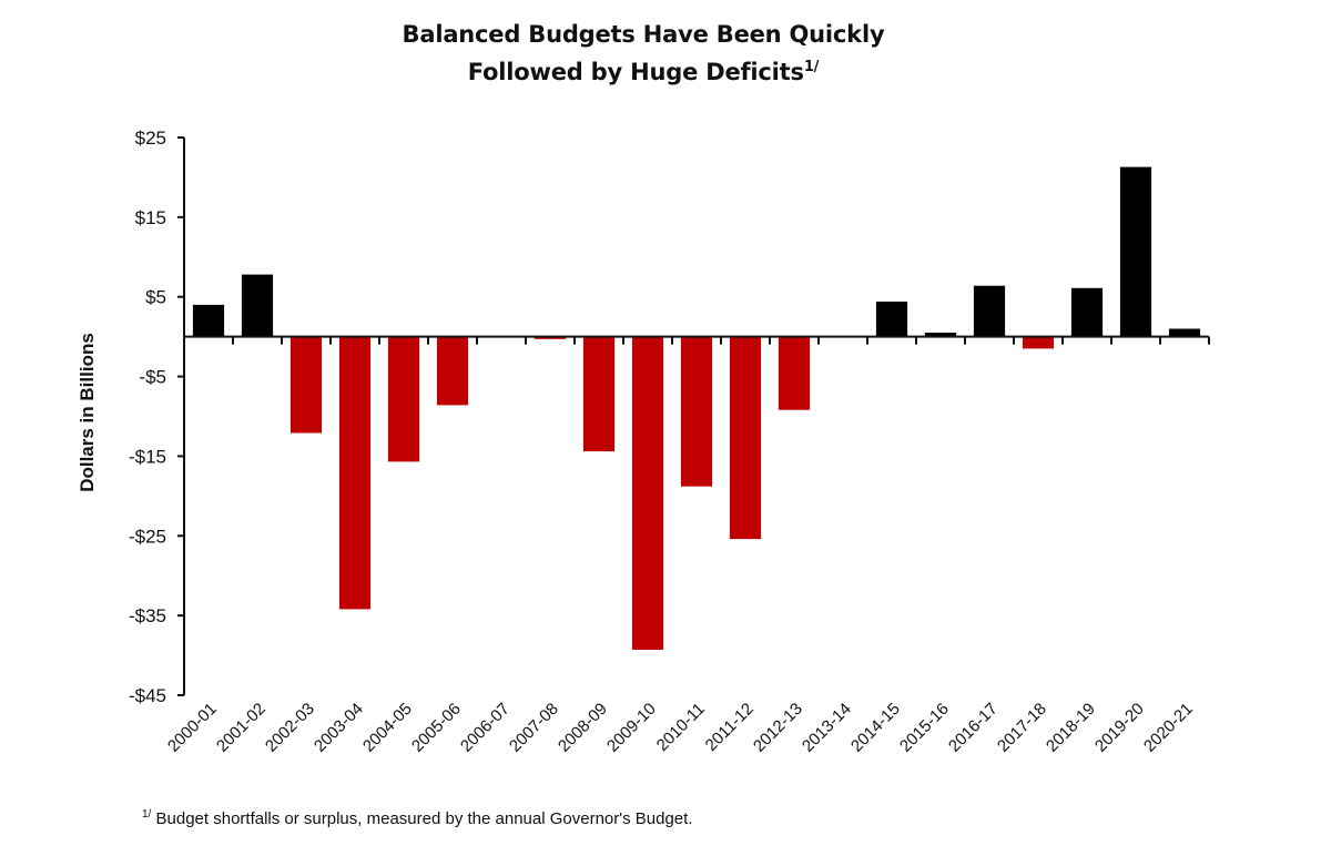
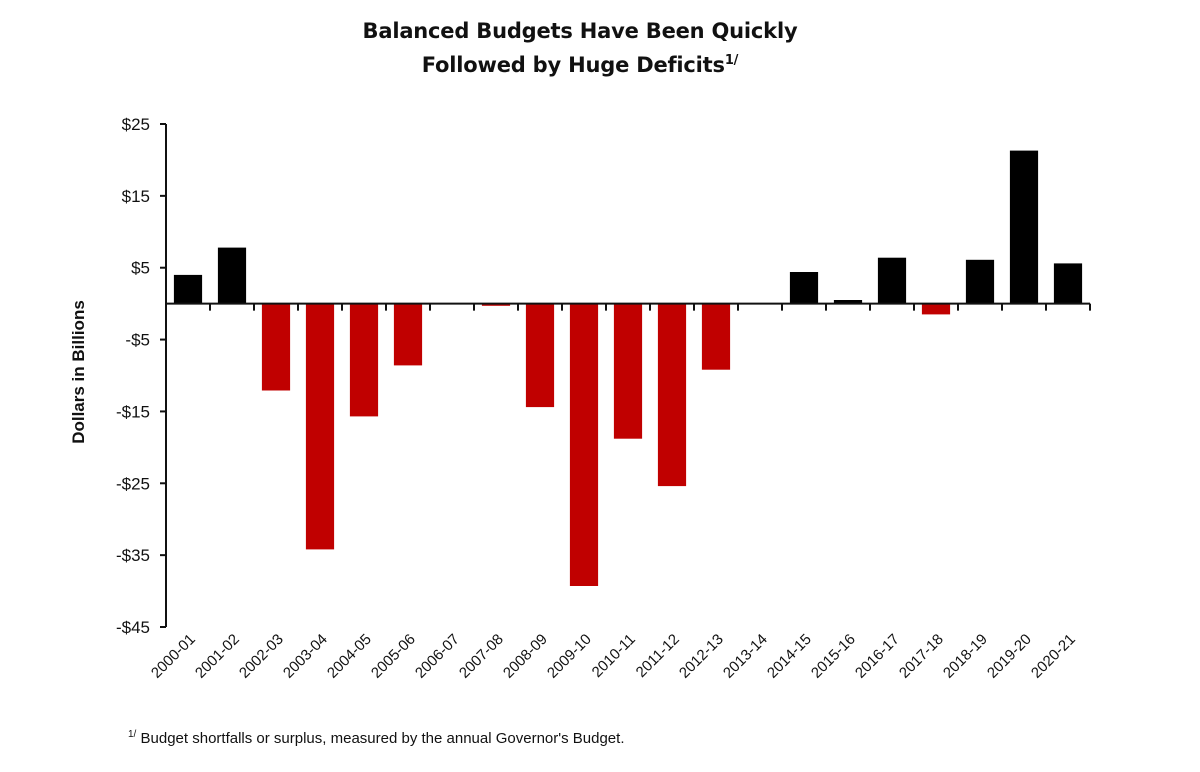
2020-21: $1 -> $6
